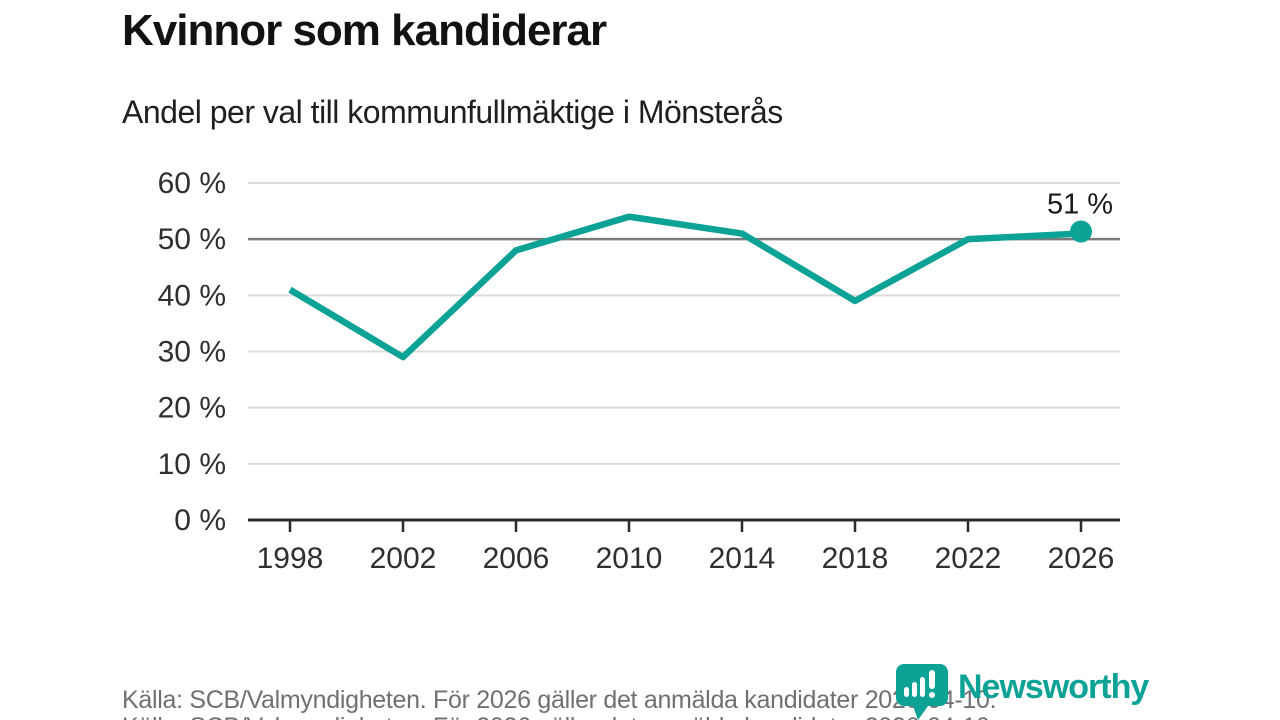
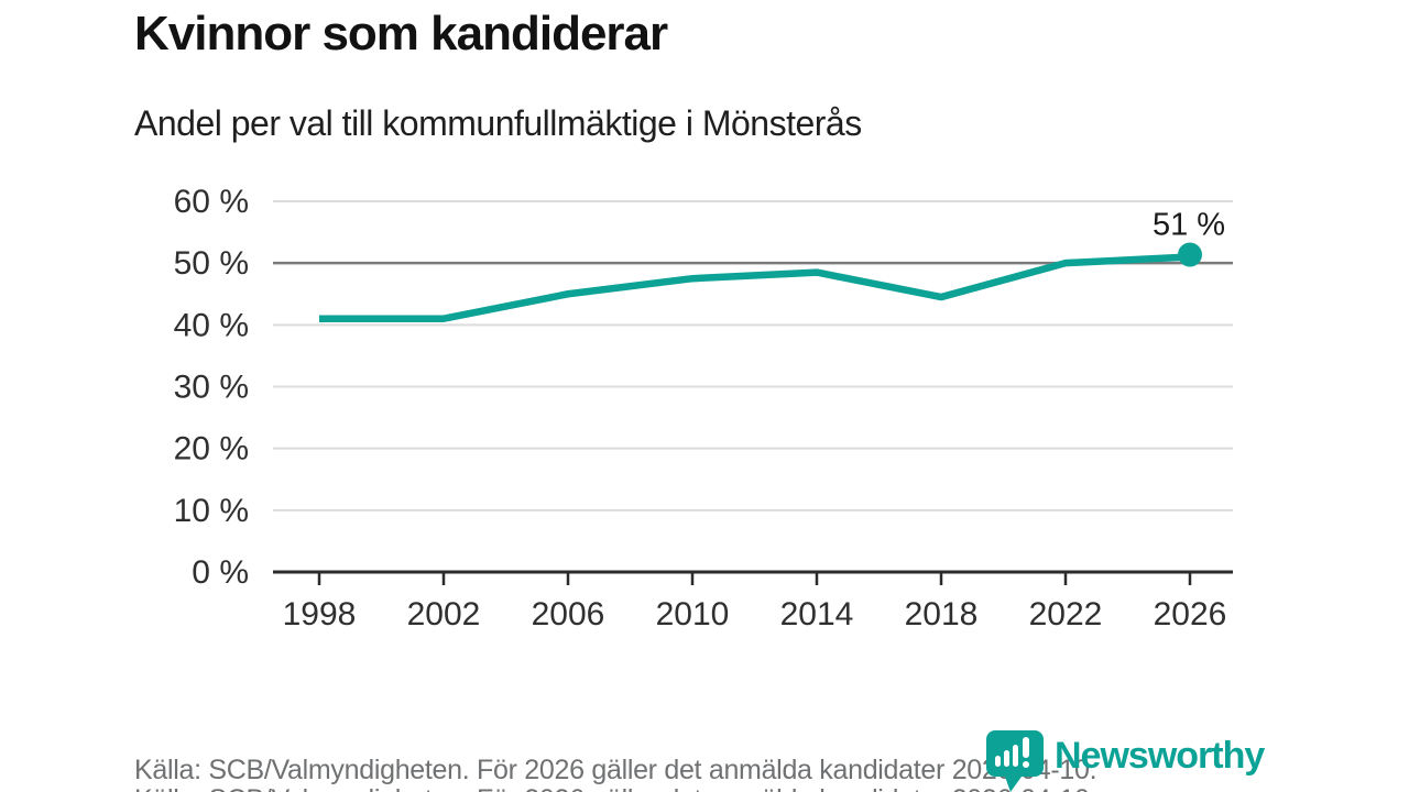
2002: 29% -> 41%
2006: 48% -> 45%
2010: 54% -> 48%
2014: 51% -> 48%
2018: 39% -> 44%
